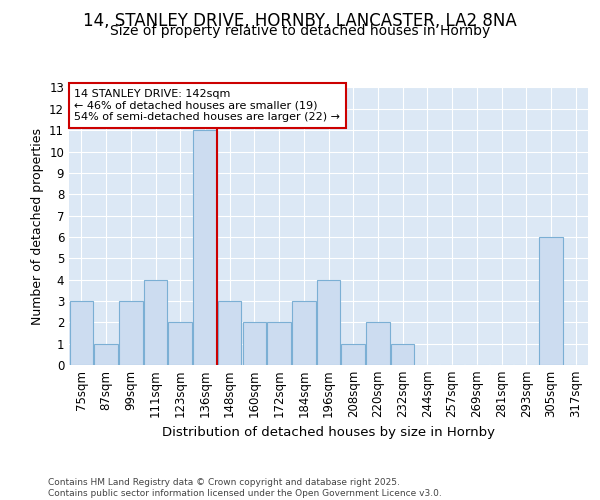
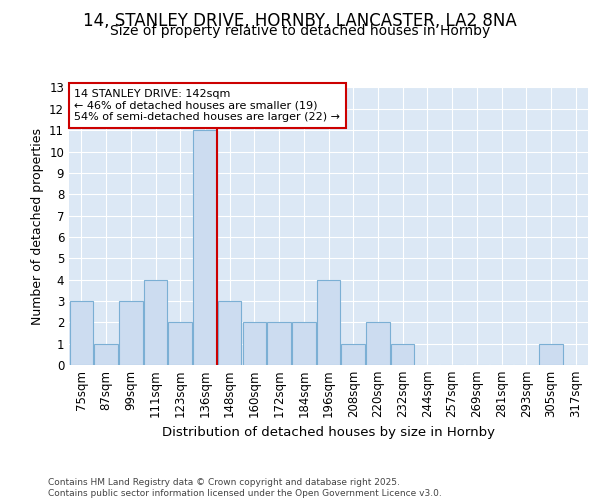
184sqm: 3 -> 2
305sqm: 6 -> 1
